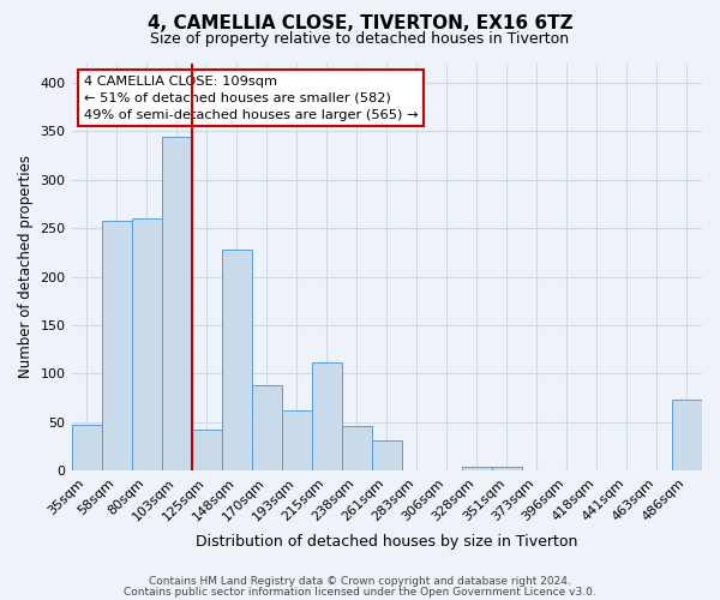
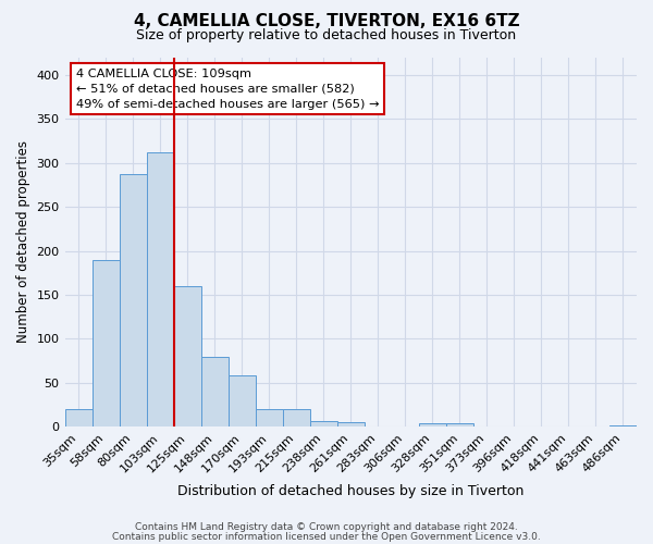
35sqm: 48 -> 20
58sqm: 258 -> 190
80sqm: 260 -> 287
103sqm: 344 -> 312
125sqm: 42 -> 160
148sqm: 228 -> 80
170sqm: 88 -> 58
193sqm: 62 -> 20
215sqm: 112 -> 20
238sqm: 46 -> 7
261sqm: 32 -> 6
486sqm: 74 -> 2
